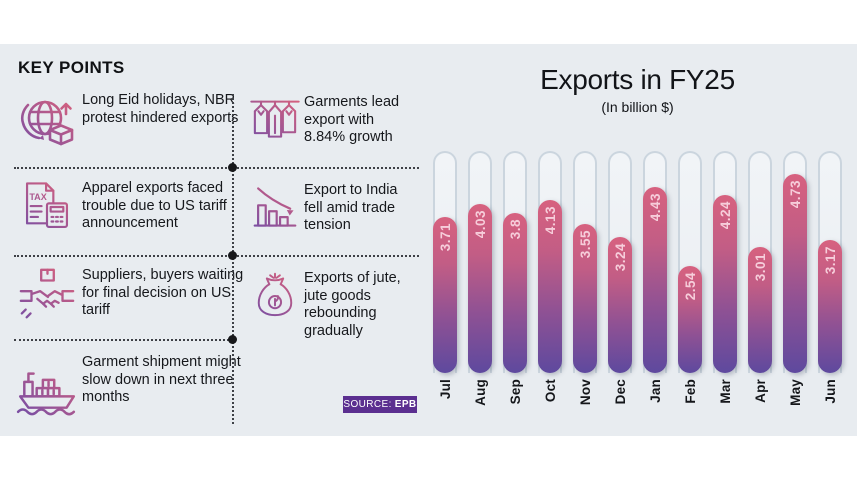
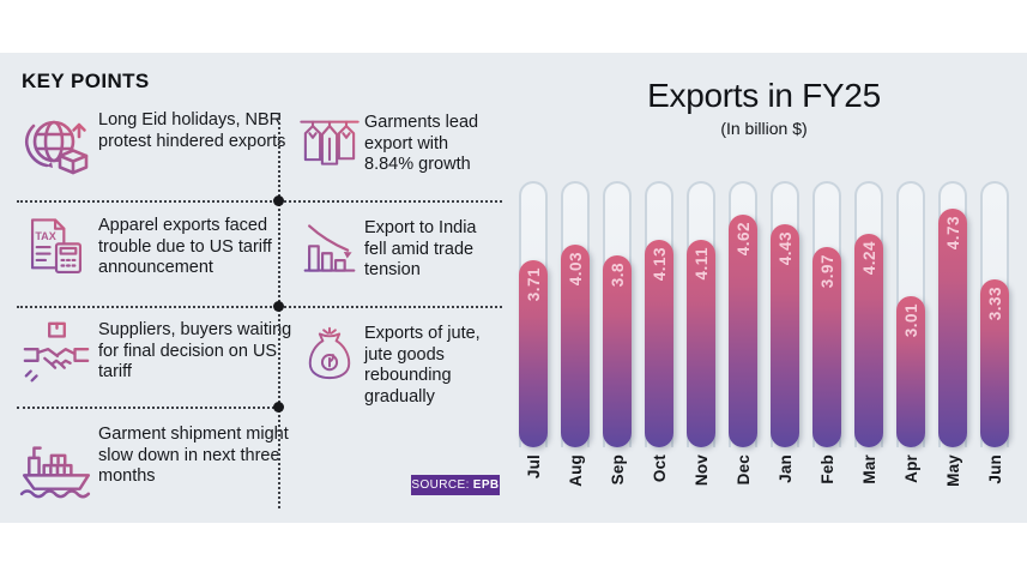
Nov: 3.55 -> 4.11
Dec: 3.24 -> 4.62
Feb: 2.54 -> 3.97
Jun: 3.17 -> 3.33
